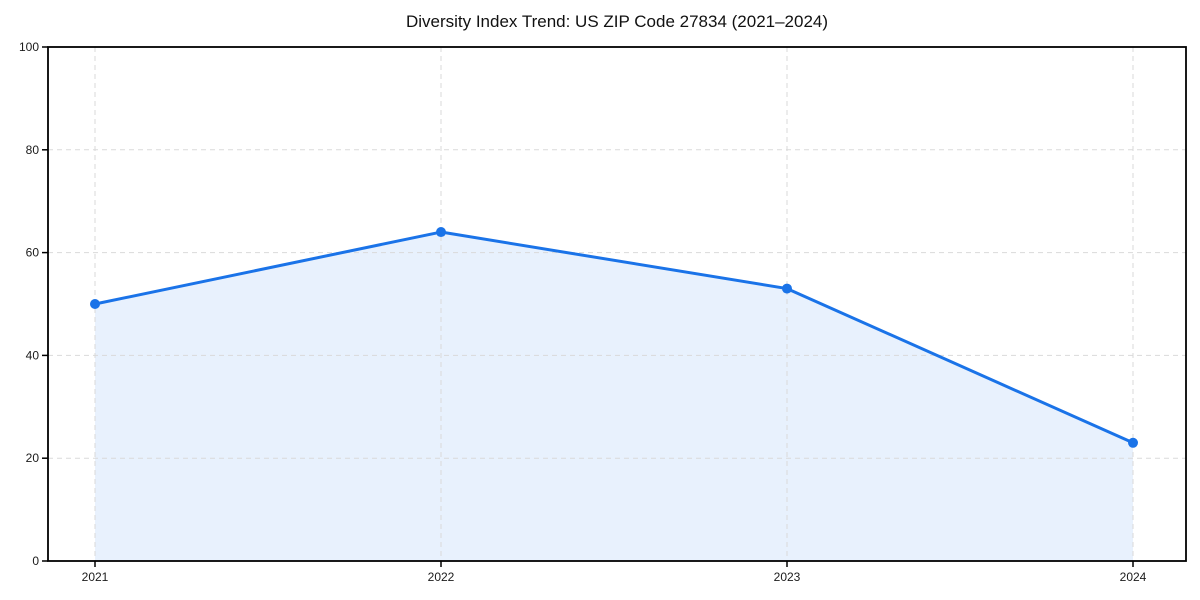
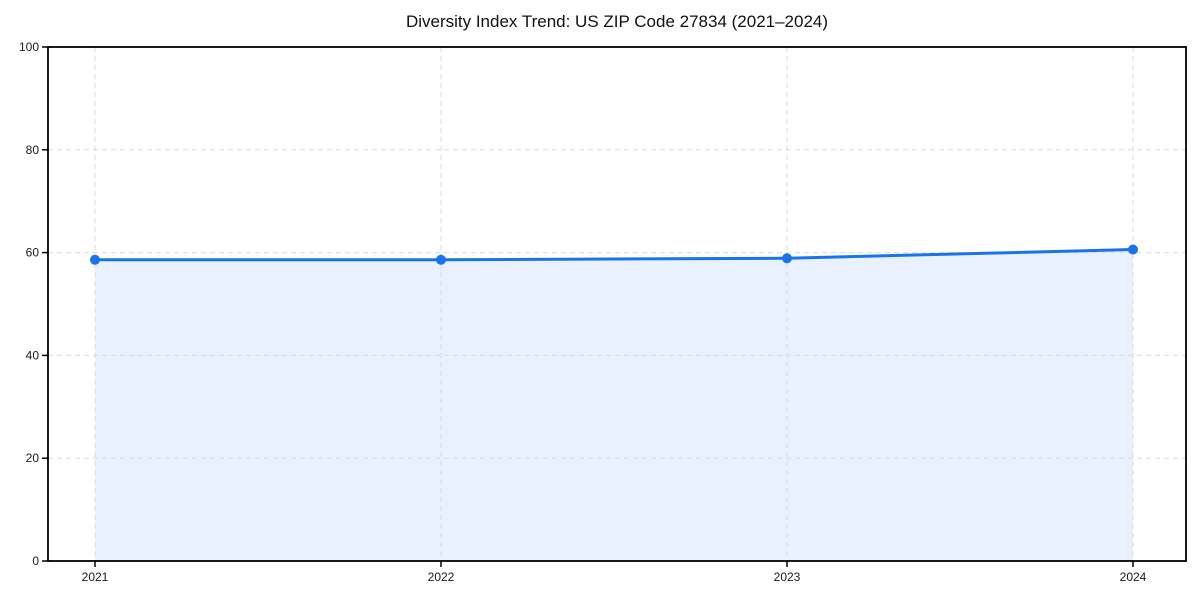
2021: 50 -> 59
2022: 64 -> 59
2023: 53 -> 59
2024: 23 -> 61
